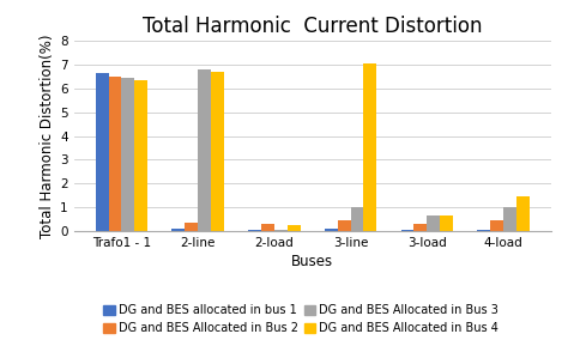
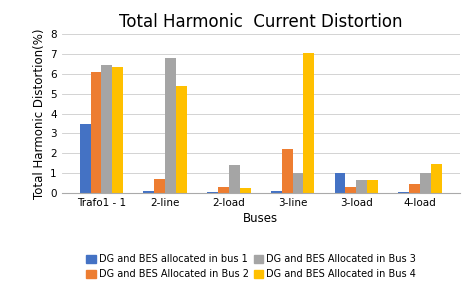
DG and BES allocated in bus 1/Trafo1 - 1: 6.7 -> 3.5
DG and BES Allocated in Bus 2/Trafo1 - 1: 6.5 -> 6.1
DG and BES Allocated in Bus 2/2-line: 0.4 -> 0.7
DG and BES Allocated in Bus 4/2-line: 6.7 -> 5.4
DG and BES Allocated in Bus 3/2-load: 0.1 -> 1.4
DG and BES Allocated in Bus 2/3-line: 0.5 -> 2.2
DG and BES allocated in bus 1/3-load: 0.1 -> 1.0
